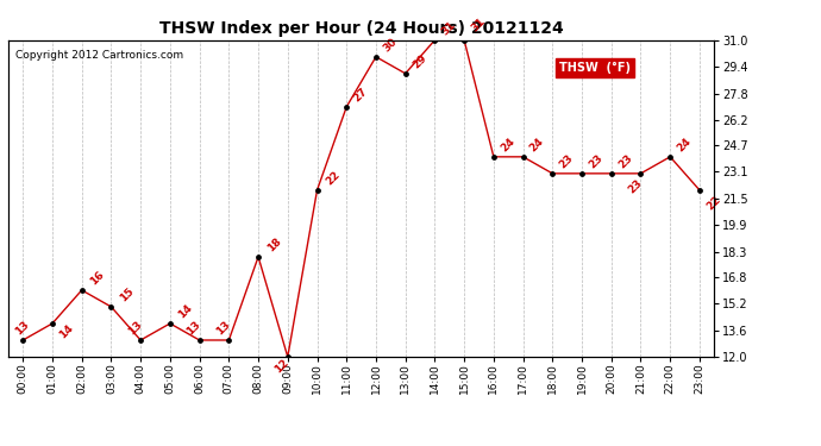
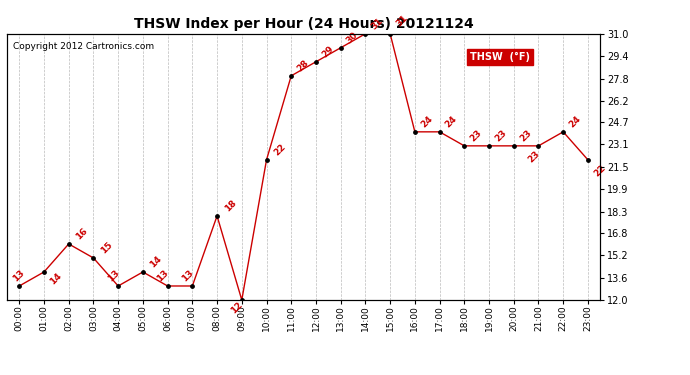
11:00: 27 -> 28
12:00: 30 -> 29
13:00: 29 -> 30
